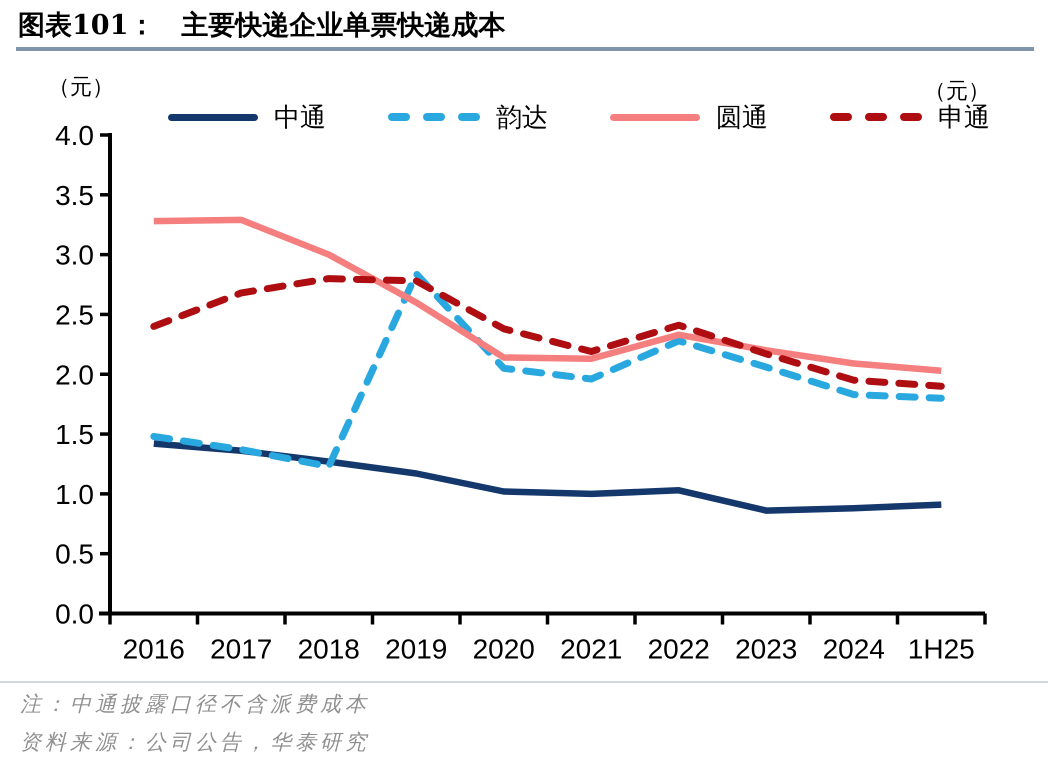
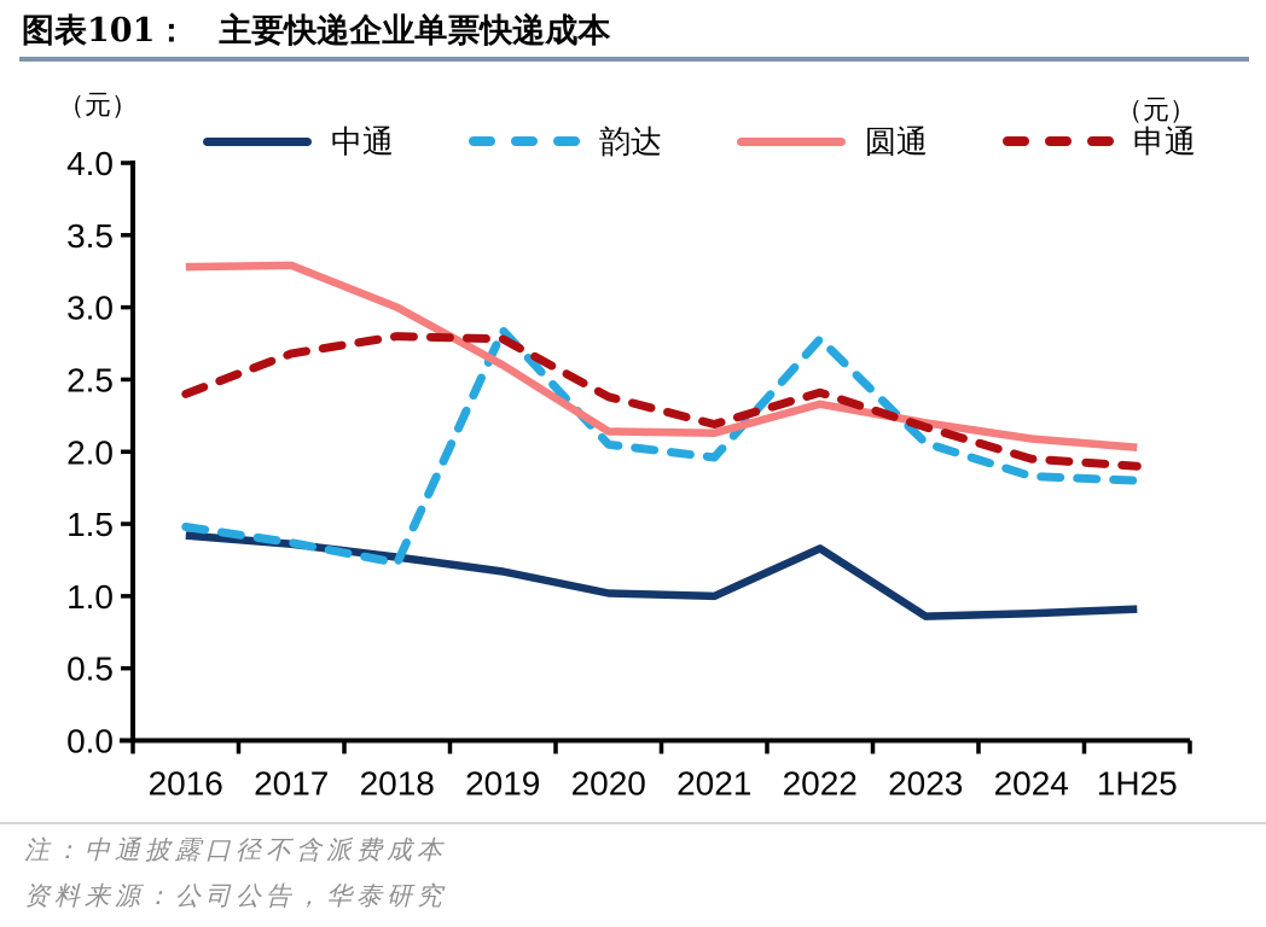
中通/2022: 1.03 -> 1.33
韵达/2022: 2.28 -> 2.78
